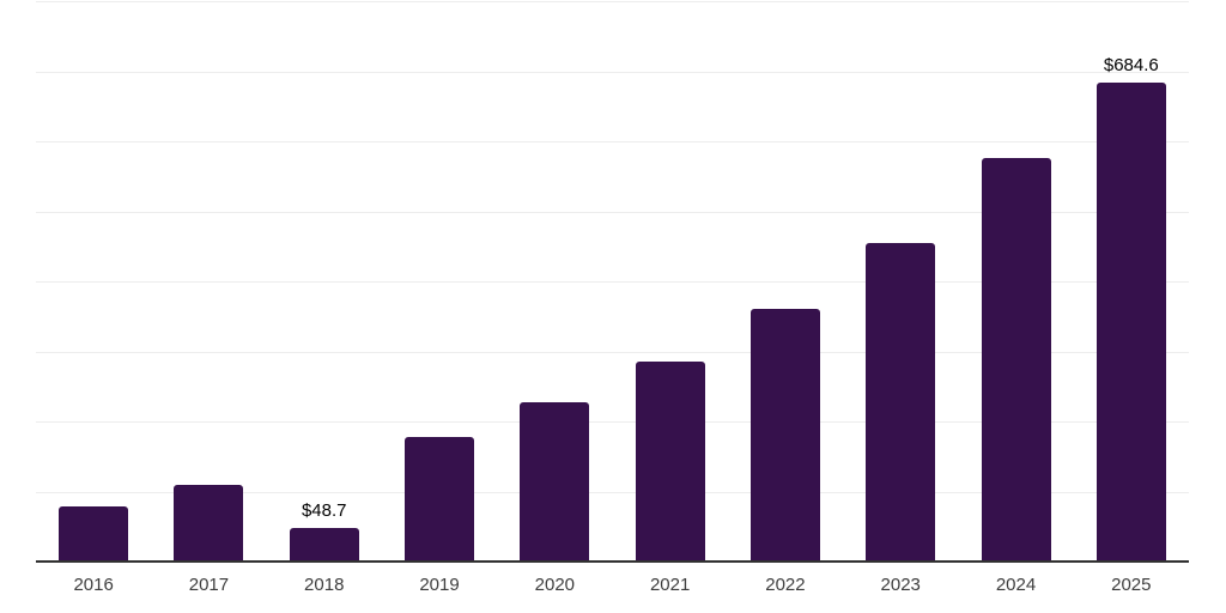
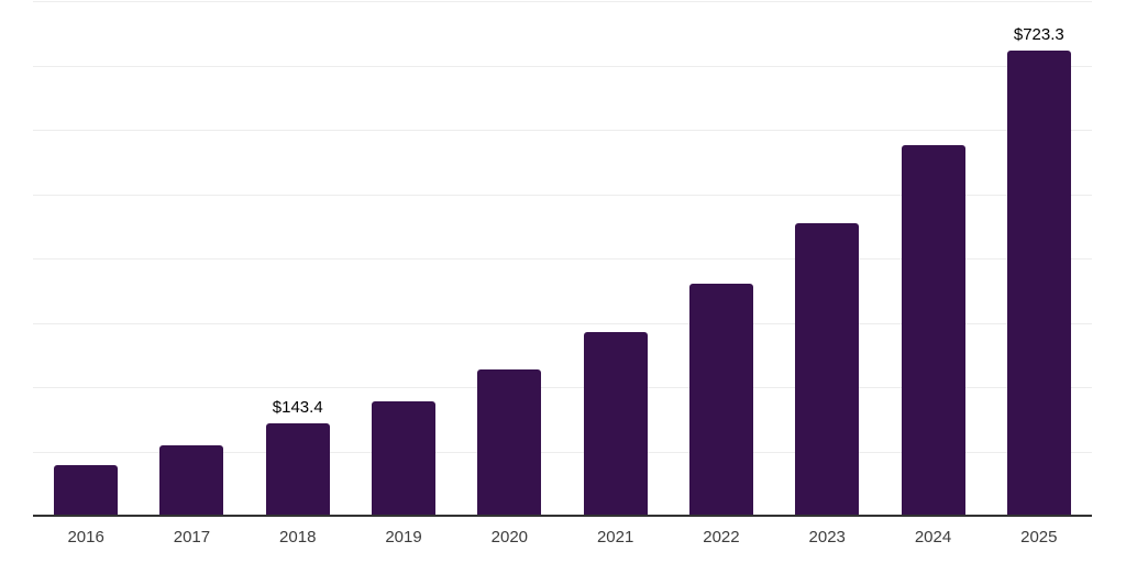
2018: $48.7 -> $143.4
2025: $684.6 -> $723.3
